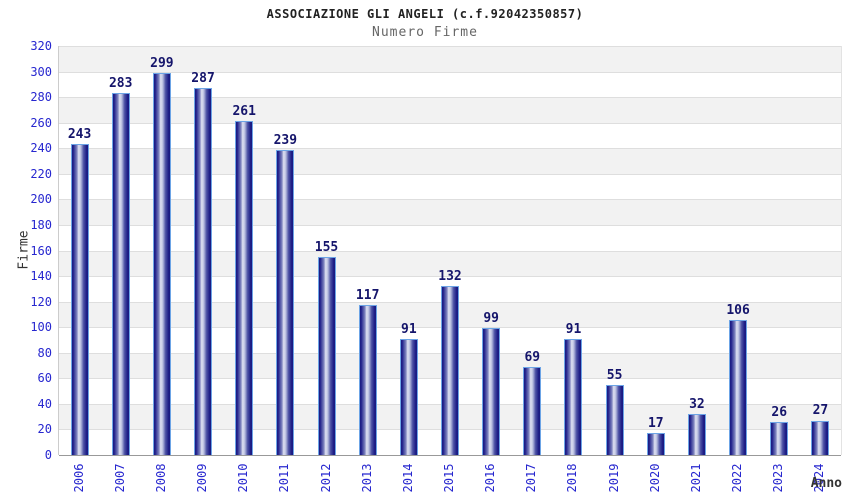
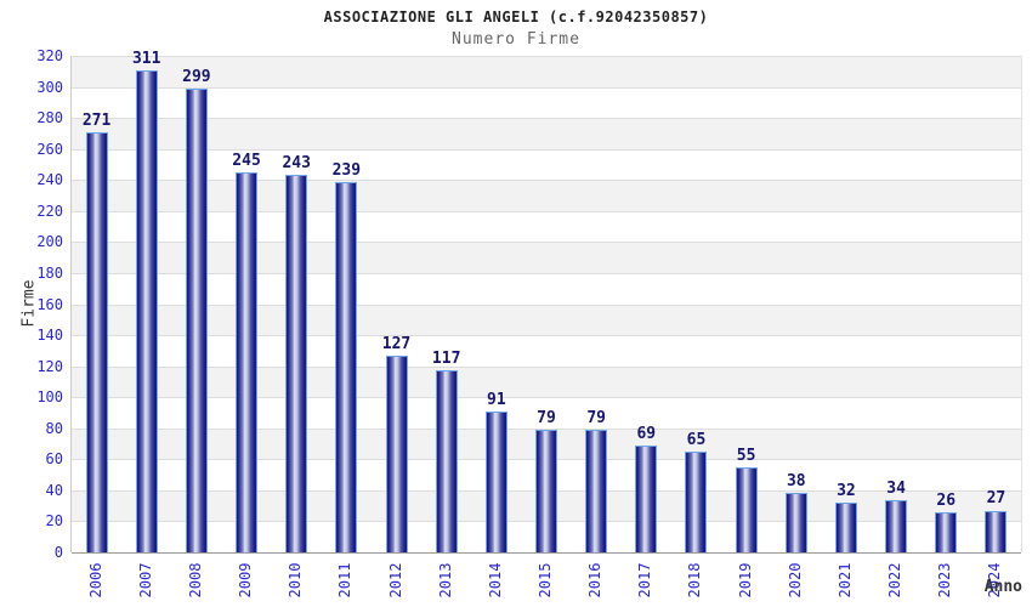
2006: 243 -> 271
2007: 283 -> 311
2009: 287 -> 245
2010: 261 -> 243
2012: 155 -> 127
2015: 132 -> 79
2016: 99 -> 79
2018: 91 -> 65
2020: 17 -> 38
2022: 106 -> 34
